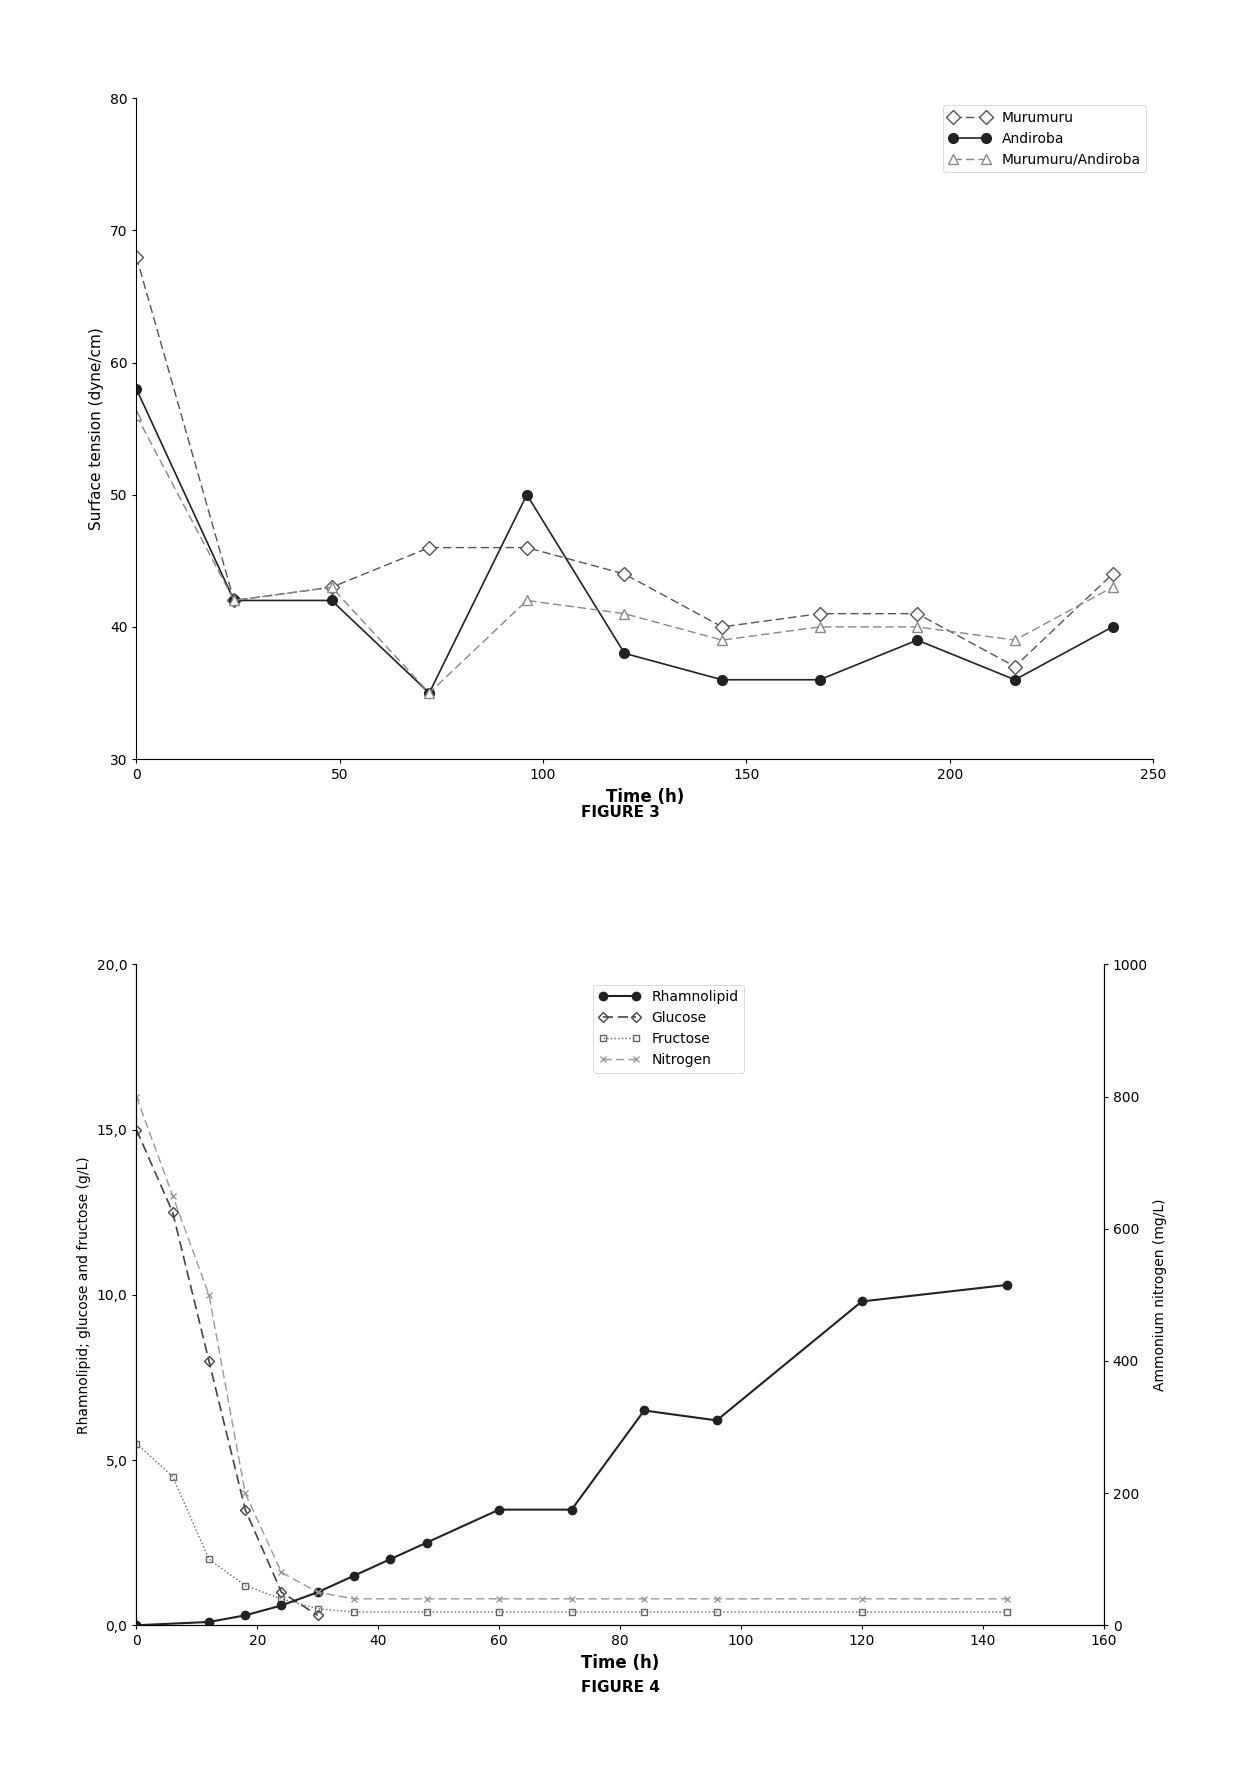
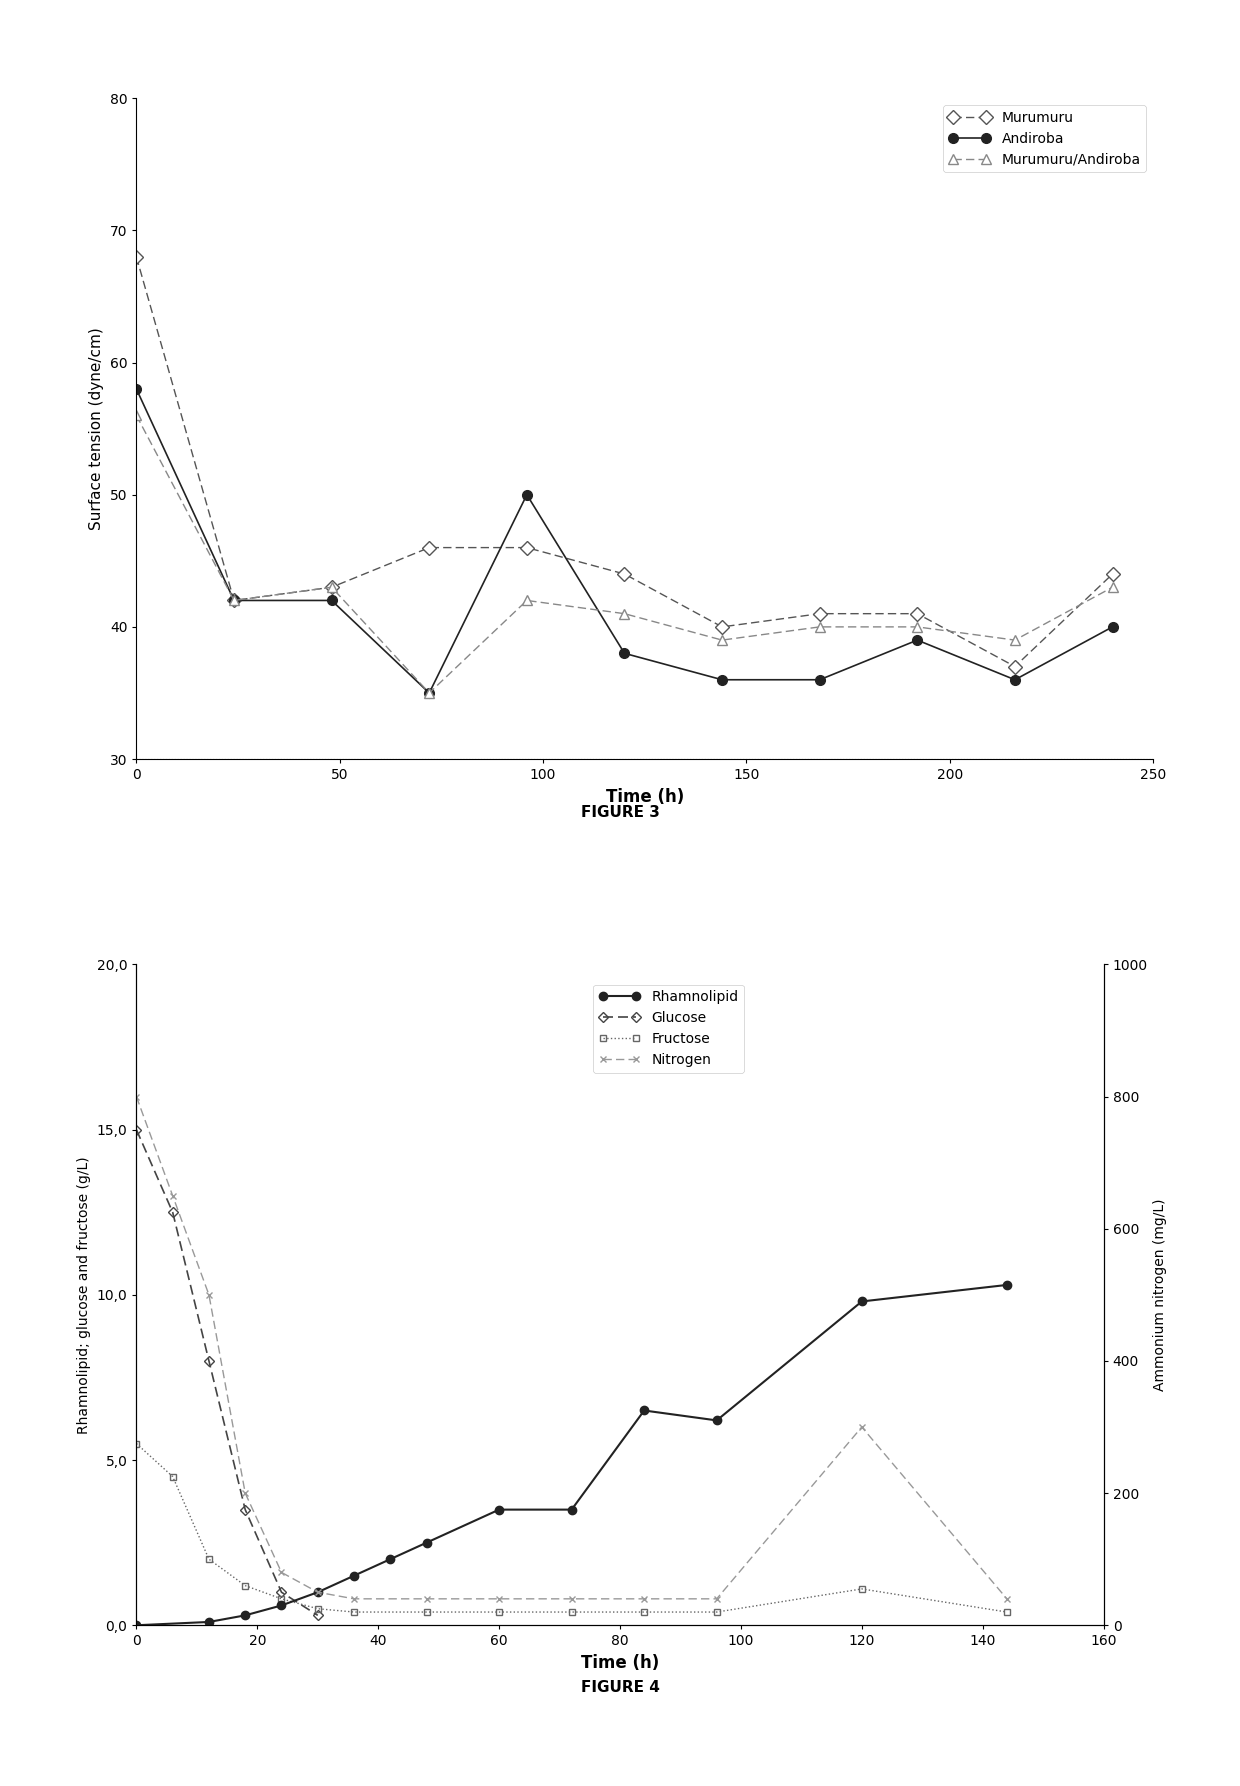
Fructose/120: 0,4 -> 1,1
Nitrogen/120: 40 -> 300
